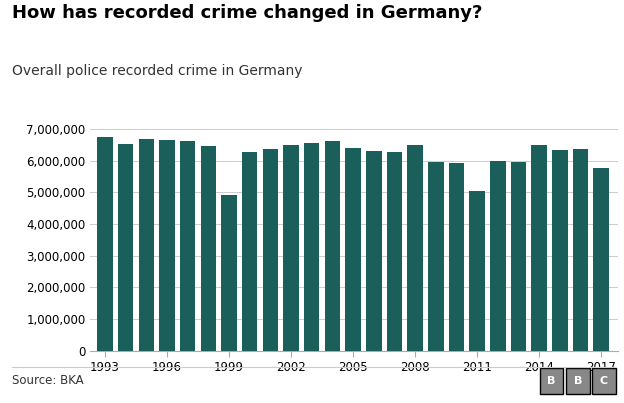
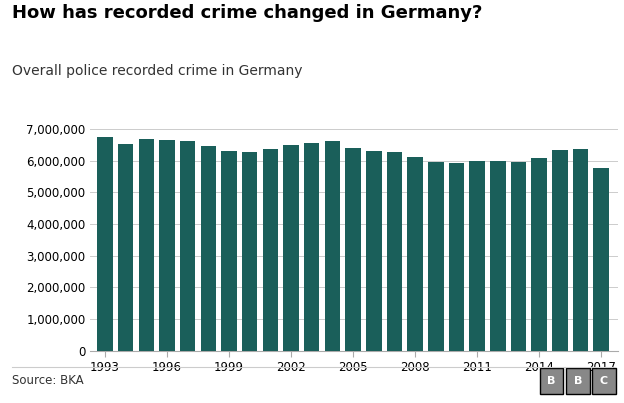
1999: 4,900,000 -> 6,300,000
2008: 6,500,000 -> 6,110,000
2011: 5,050,000 -> 5,990,000
2014: 6,500,000 -> 6,080,000
